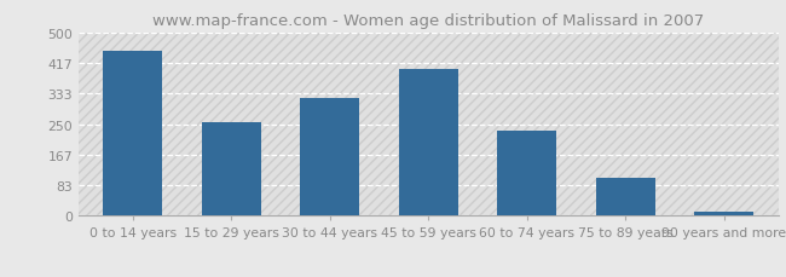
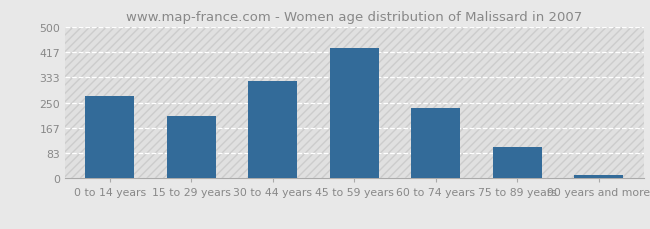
0 to 14 years: 450 -> 270
15 to 29 years: 255 -> 205
45 to 59 years: 400 -> 430
